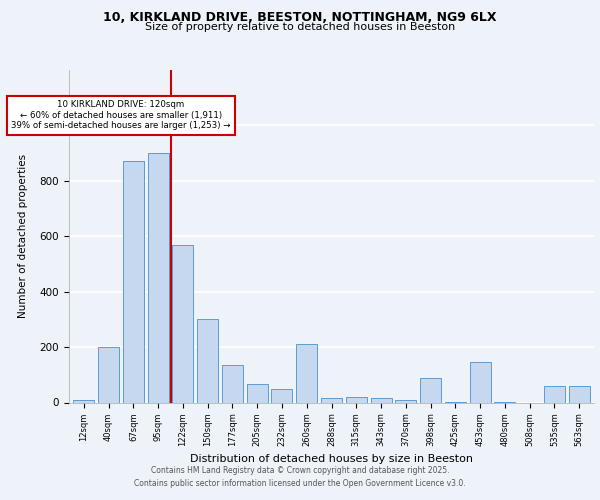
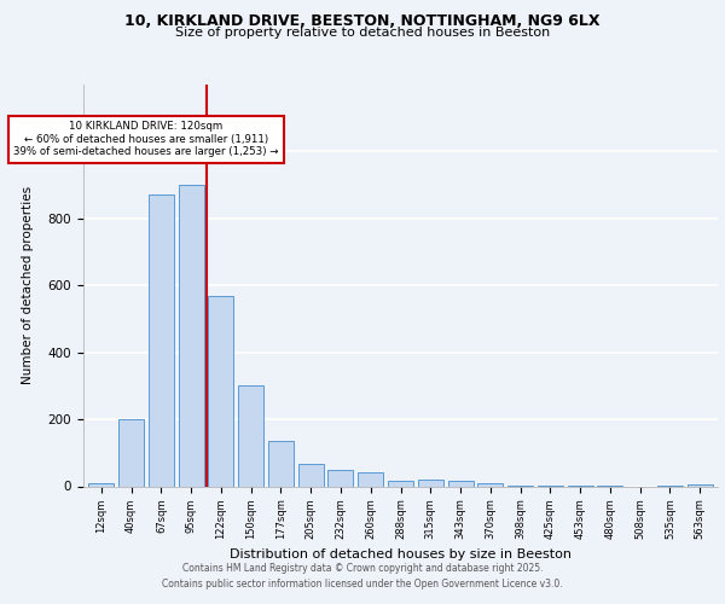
260sqm: 210 -> 42
398sqm: 90 -> 3
453sqm: 145 -> 1
535sqm: 60 -> 1
563sqm: 60 -> 5
